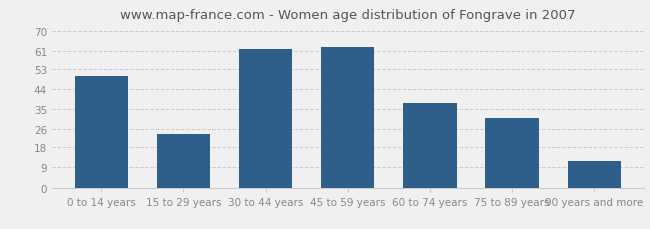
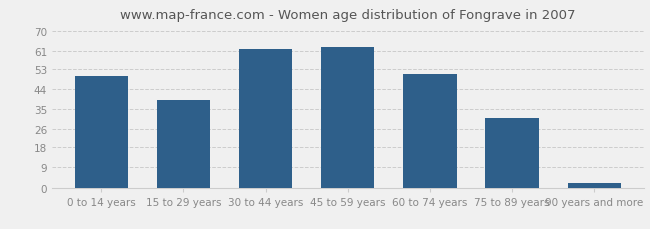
15 to 29 years: 24 -> 39
60 to 74 years: 38 -> 51
90 years and more: 12 -> 2
